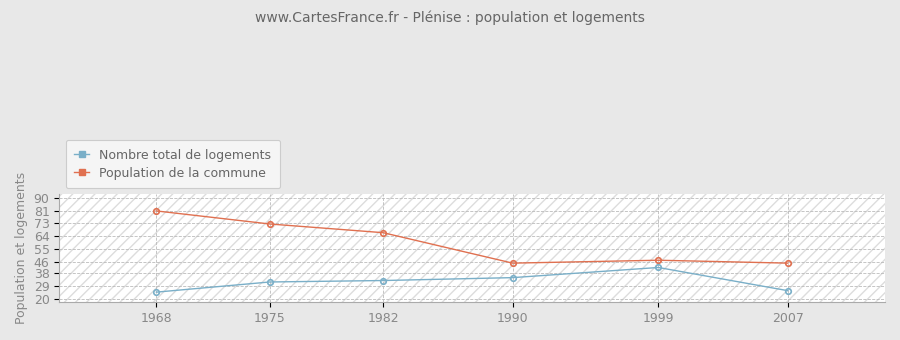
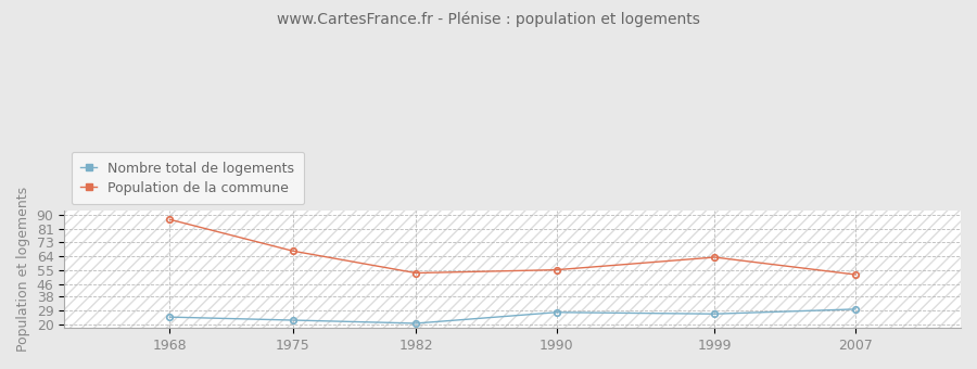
Population de la commune/1968: 81 -> 87
Nombre total de logements/1975: 32 -> 23
Population de la commune/1975: 72 -> 67
Nombre total de logements/1982: 33 -> 21
Population de la commune/1982: 66 -> 53
Nombre total de logements/1990: 35 -> 28
Population de la commune/1990: 45 -> 55
Nombre total de logements/1999: 42 -> 27
Population de la commune/1999: 47 -> 63
Nombre total de logements/2007: 26 -> 30
Population de la commune/2007: 45 -> 52
